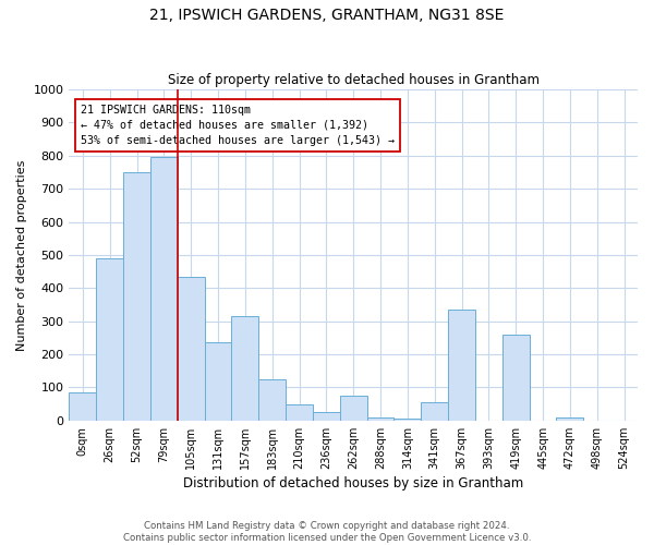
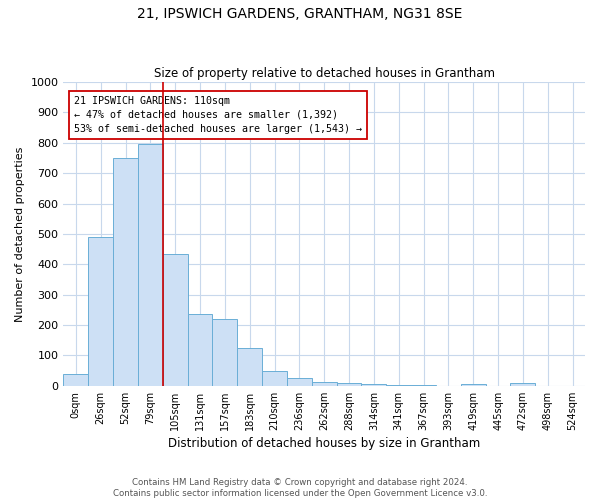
0sqm: 85 -> 38
157sqm: 315 -> 220
262sqm: 75 -> 13
341sqm: 55 -> 3
367sqm: 335 -> 2
419sqm: 260 -> 5
